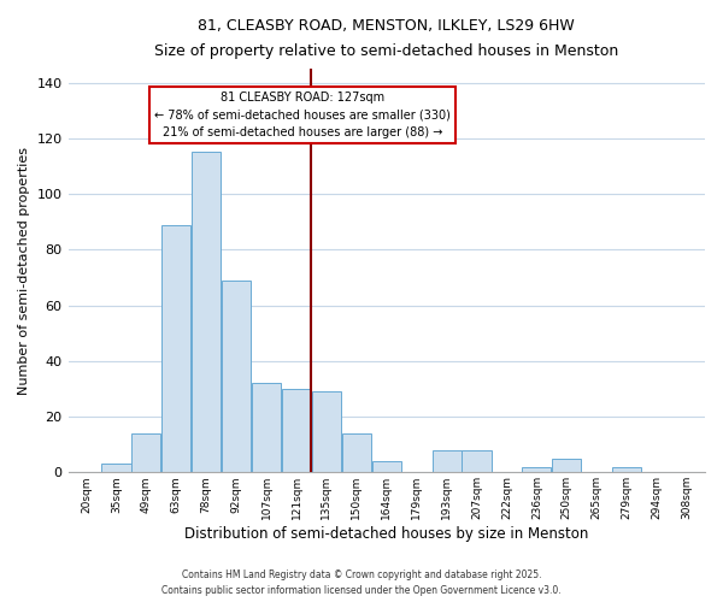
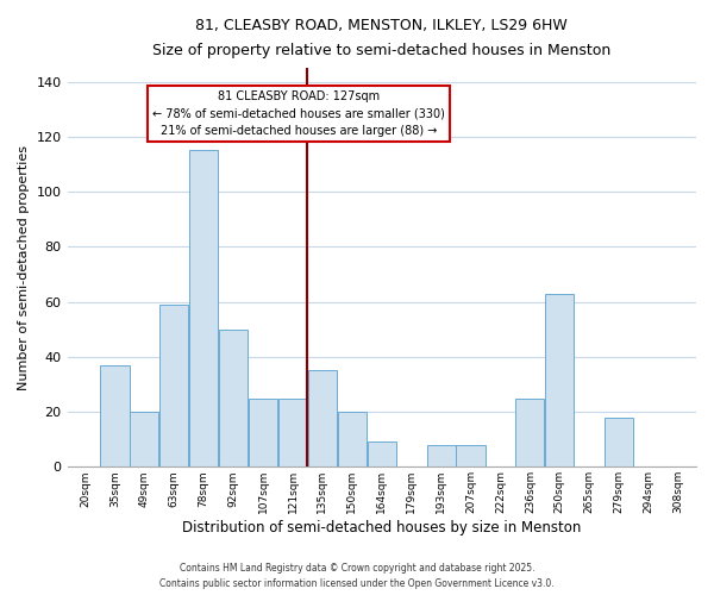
35sqm: 3 -> 37
49sqm: 14 -> 20
63sqm: 89 -> 59
92sqm: 69 -> 50
107sqm: 32 -> 25
121sqm: 30 -> 25
135sqm: 29 -> 35
150sqm: 14 -> 20
164sqm: 4 -> 9
236sqm: 2 -> 25
250sqm: 5 -> 63
279sqm: 2 -> 18
